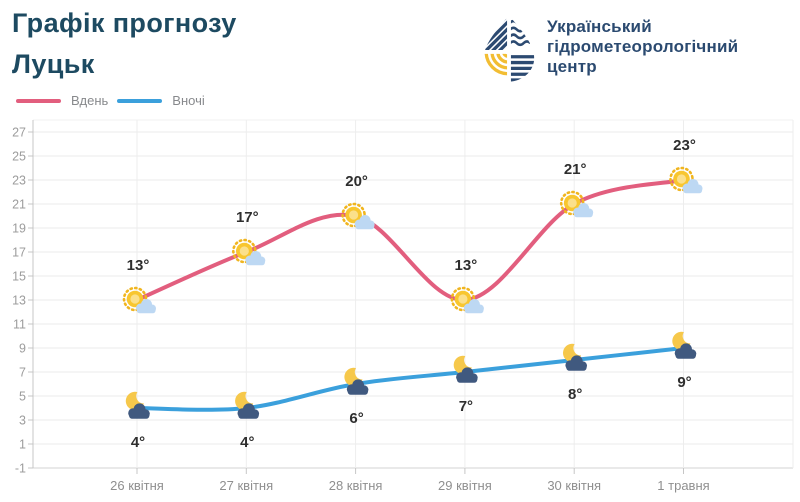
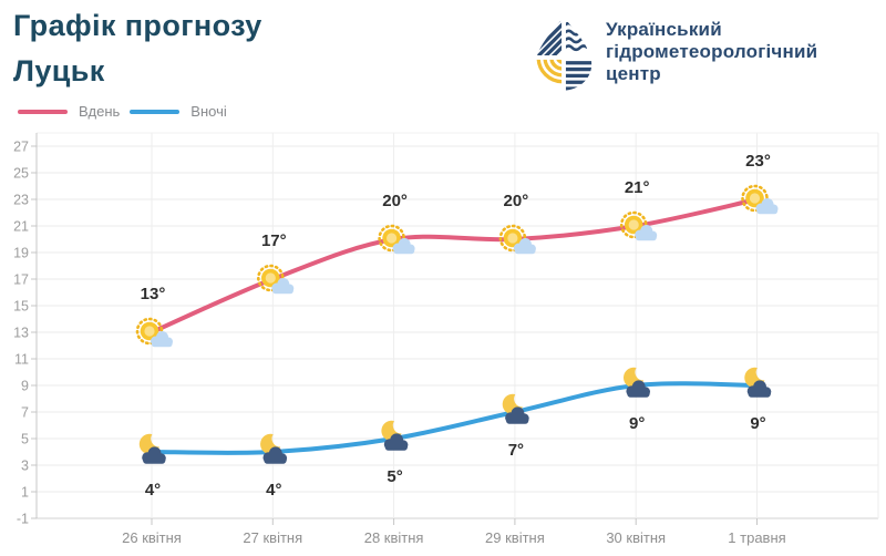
Вночі/28 квітня: 6° -> 5°
Вдень/29 квітня: 13° -> 20°
Вночі/30 квітня: 8° -> 9°
